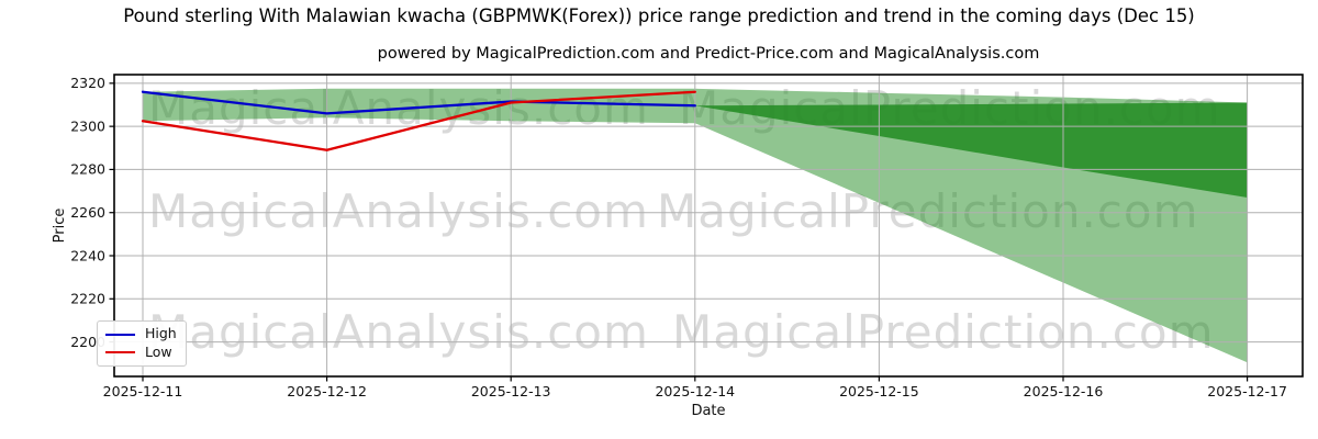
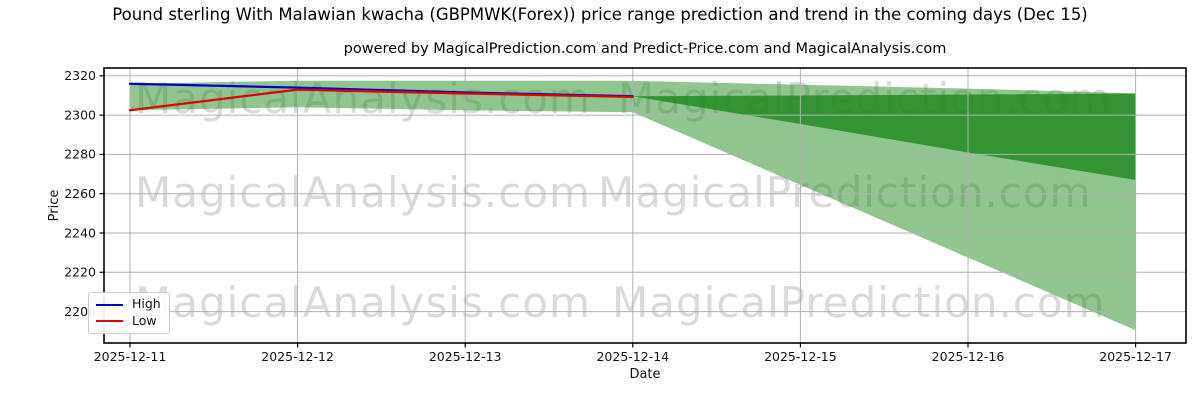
High/2025-12-12: 2306 -> 2314
Low/2025-12-12: 2289 -> 2313
Low/2025-12-14: 2316 -> 2309
